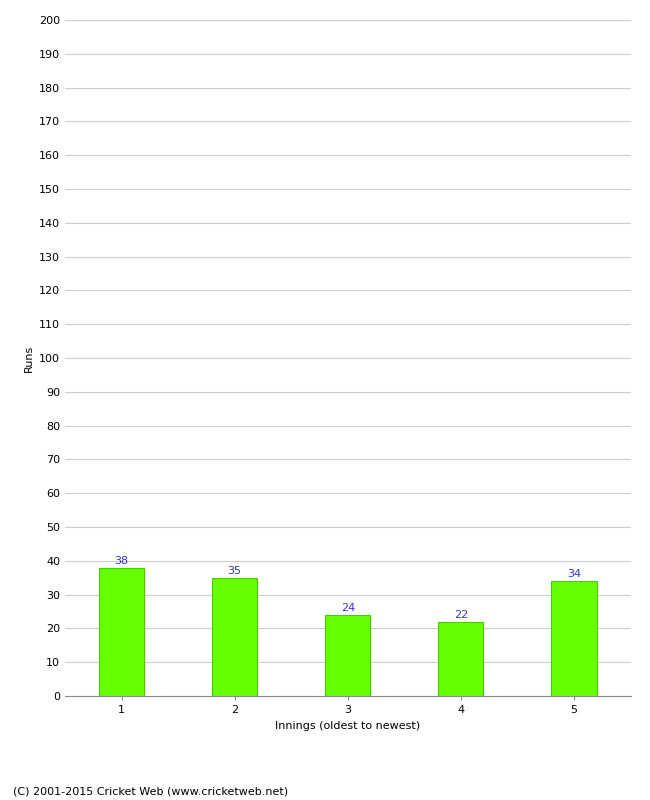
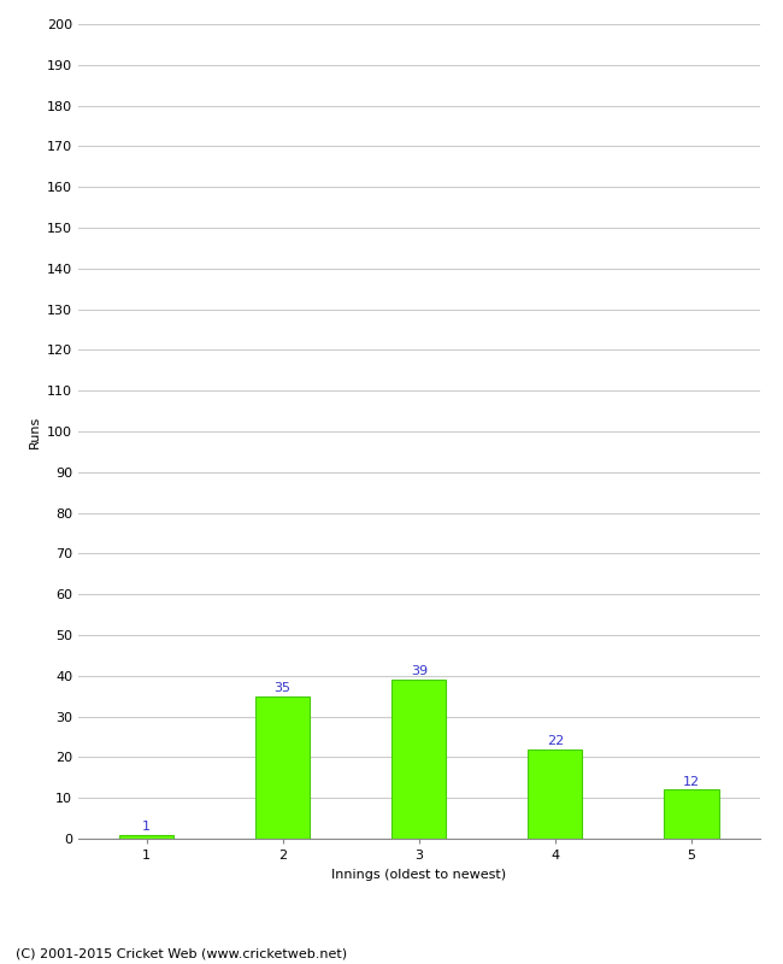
1: 38 -> 1
3: 24 -> 39
5: 34 -> 12
